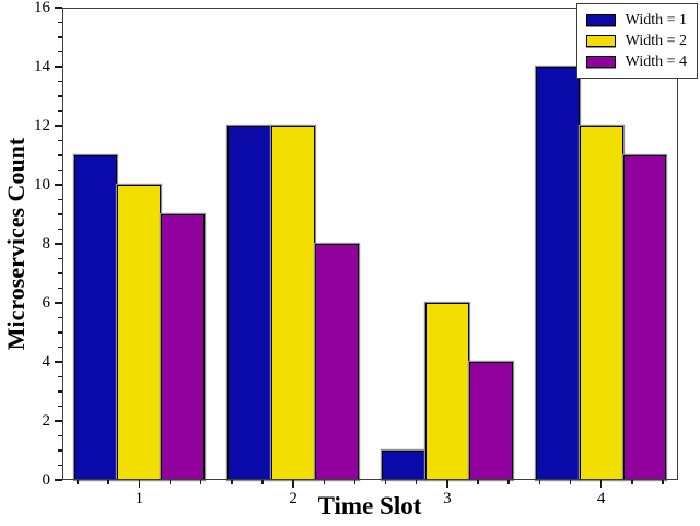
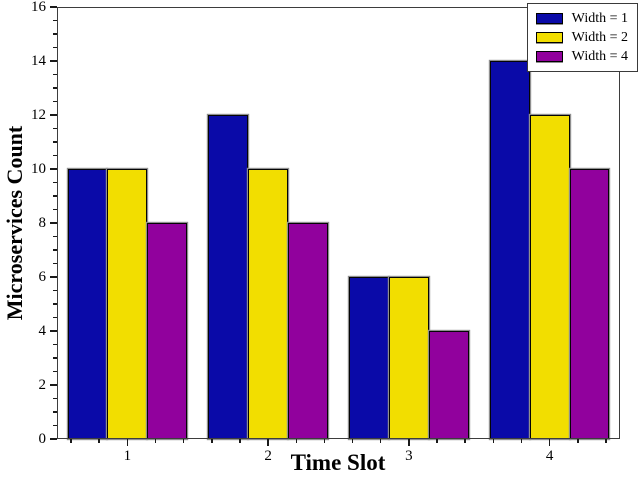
Width = 1/1: 11 -> 10
Width = 4/1: 9 -> 8
Width = 2/2: 12 -> 10
Width = 1/3: 1 -> 6
Width = 4/4: 11 -> 10
